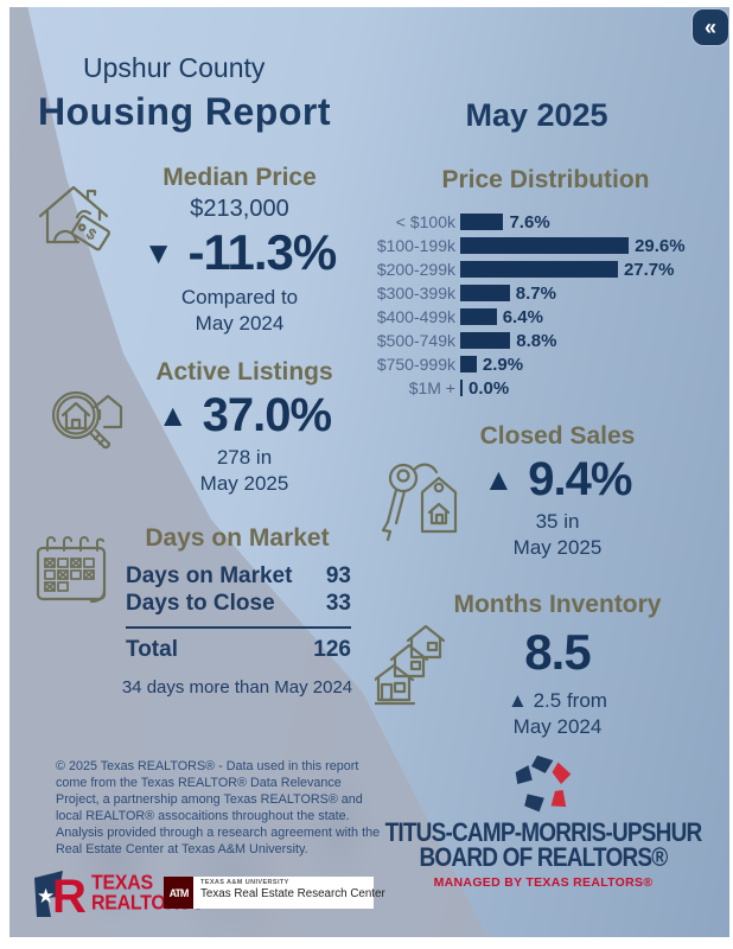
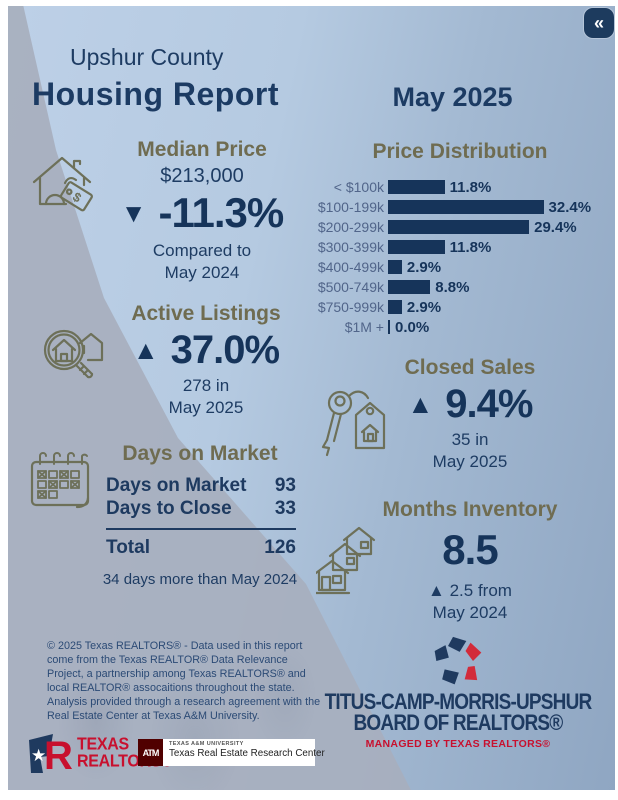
< $100k: 7.6% -> 11.8%
$100-199k: 29.6% -> 32.4%
$200-299k: 27.7% -> 29.4%
$300-399k: 8.7% -> 11.8%
$400-499k: 6.4% -> 2.9%
